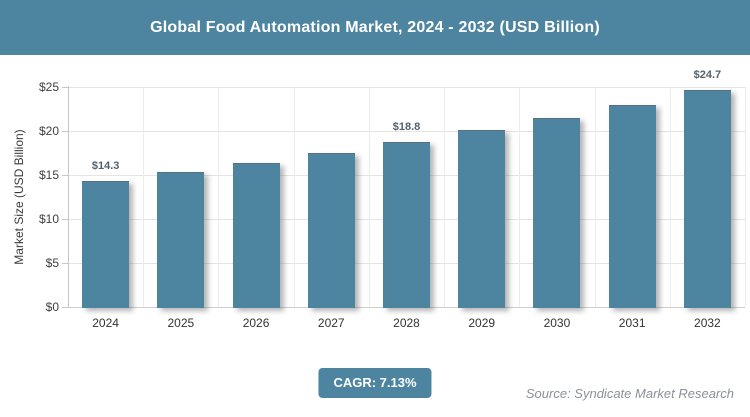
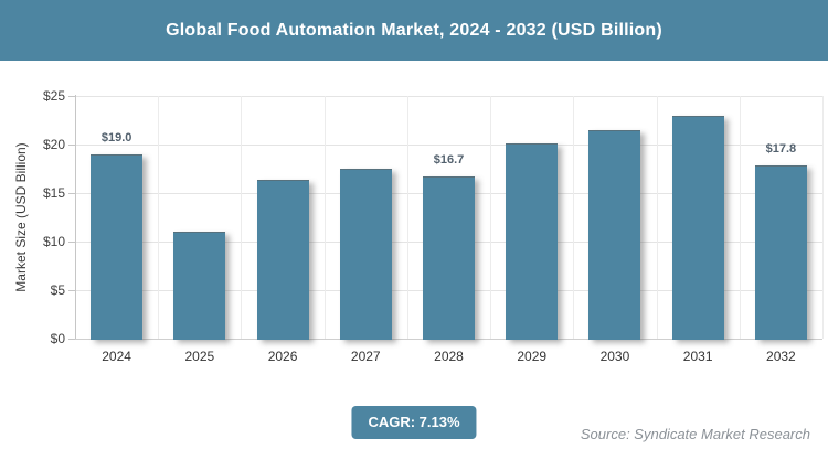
2024: $14.3 -> $19.0
2025: $15 -> $11
2028: $18.8 -> $16.7
2032: $24.7 -> $17.8
